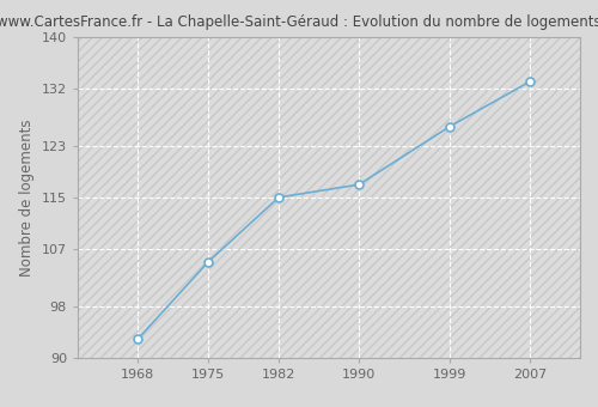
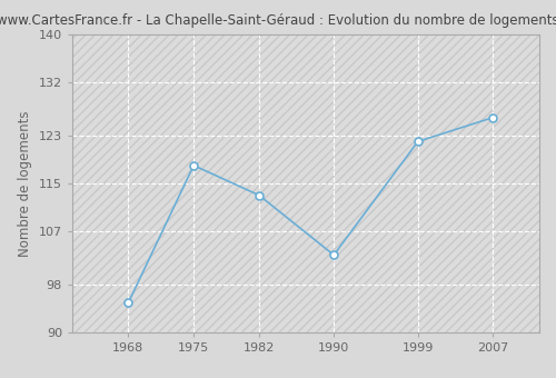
1968: 93 -> 95
1975: 105 -> 118
1982: 115 -> 113
1990: 117 -> 103
1999: 126 -> 122
2007: 133 -> 126
